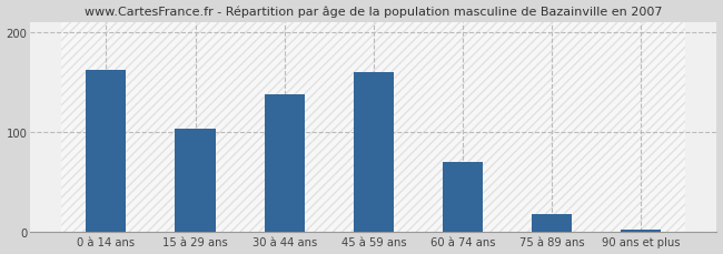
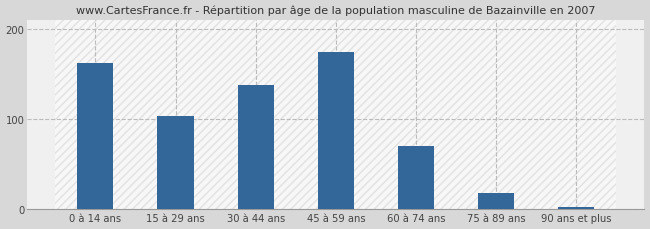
45 à 59 ans: 160 -> 174
